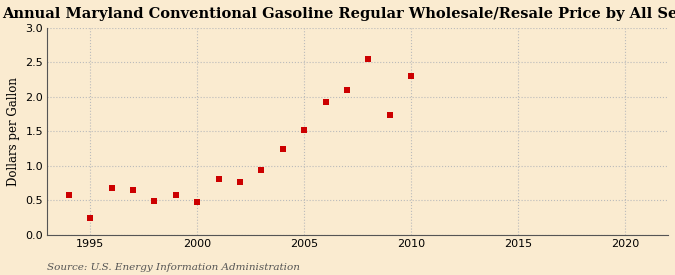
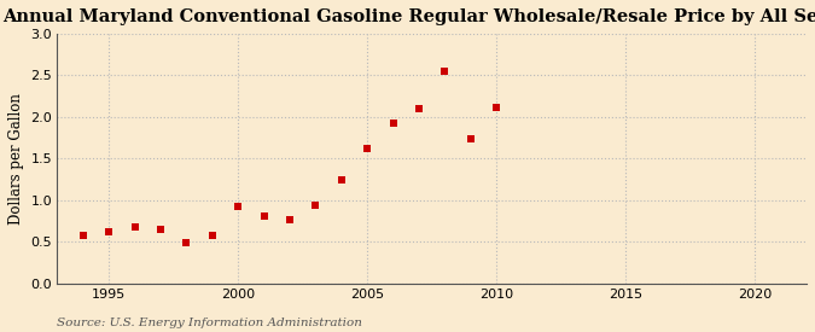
1995: 0.24 -> 0.62
2000: 0.48 -> 0.92
2005: 1.52 -> 1.62
2010: 2.30 -> 2.11
